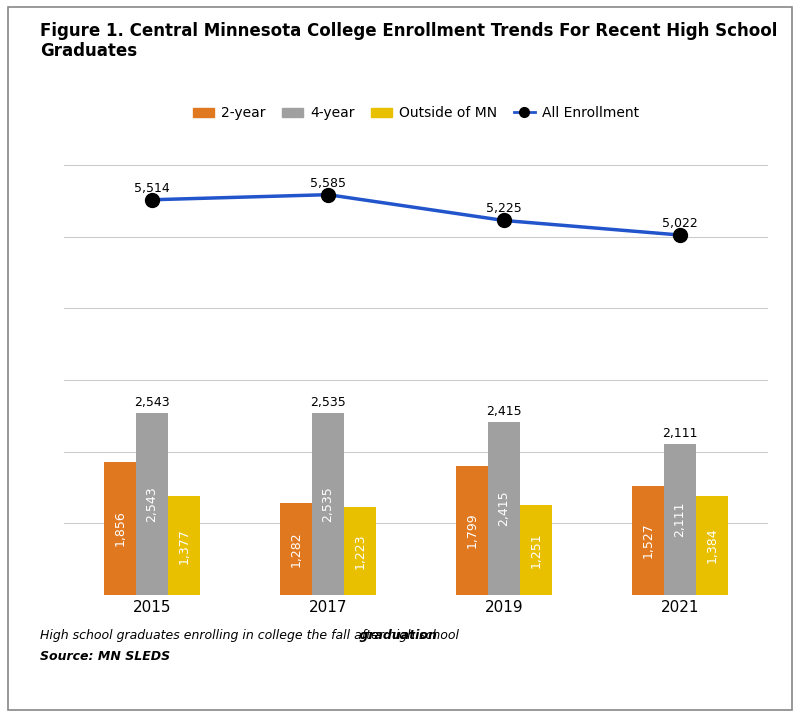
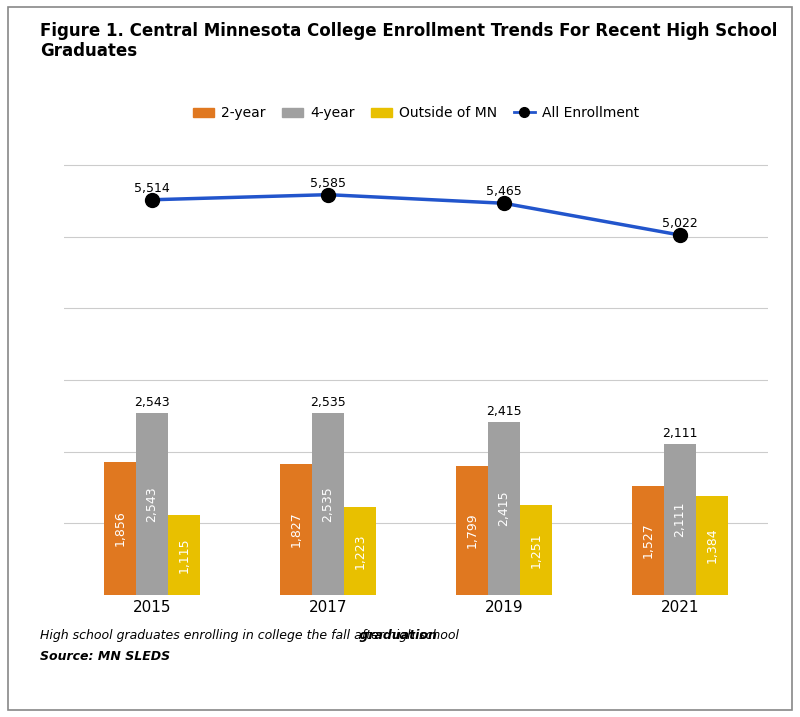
Outside of MN/2015: 1,377 -> 1,115
2-year/2017: 1,282 -> 1,827
All Enrollment/2019: 5,225 -> 5,465
